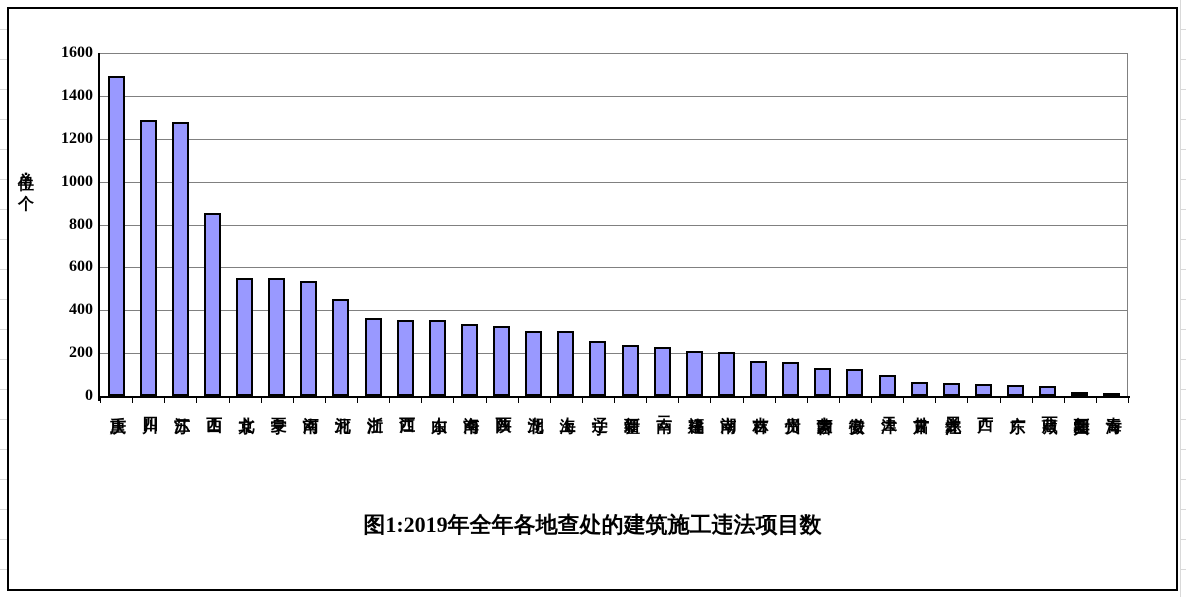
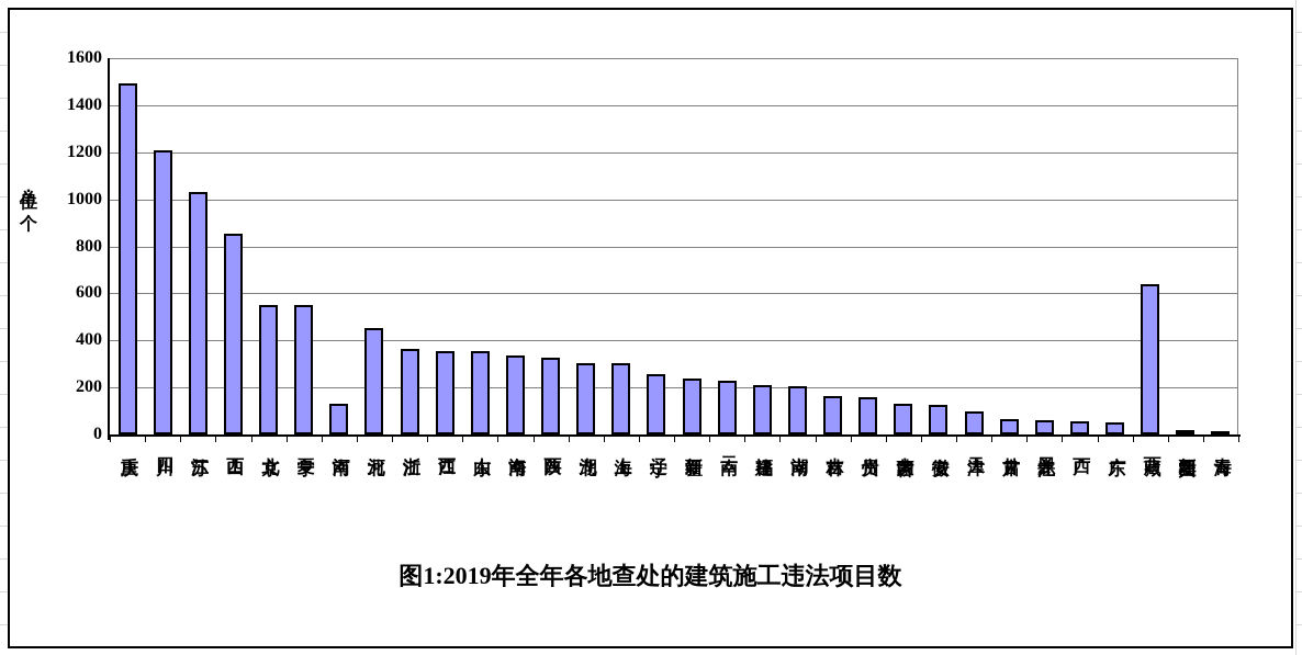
四川: 1290 -> 1210
江苏: 1280 -> 1030
河南: 540 -> 130
西藏: 50 -> 640
